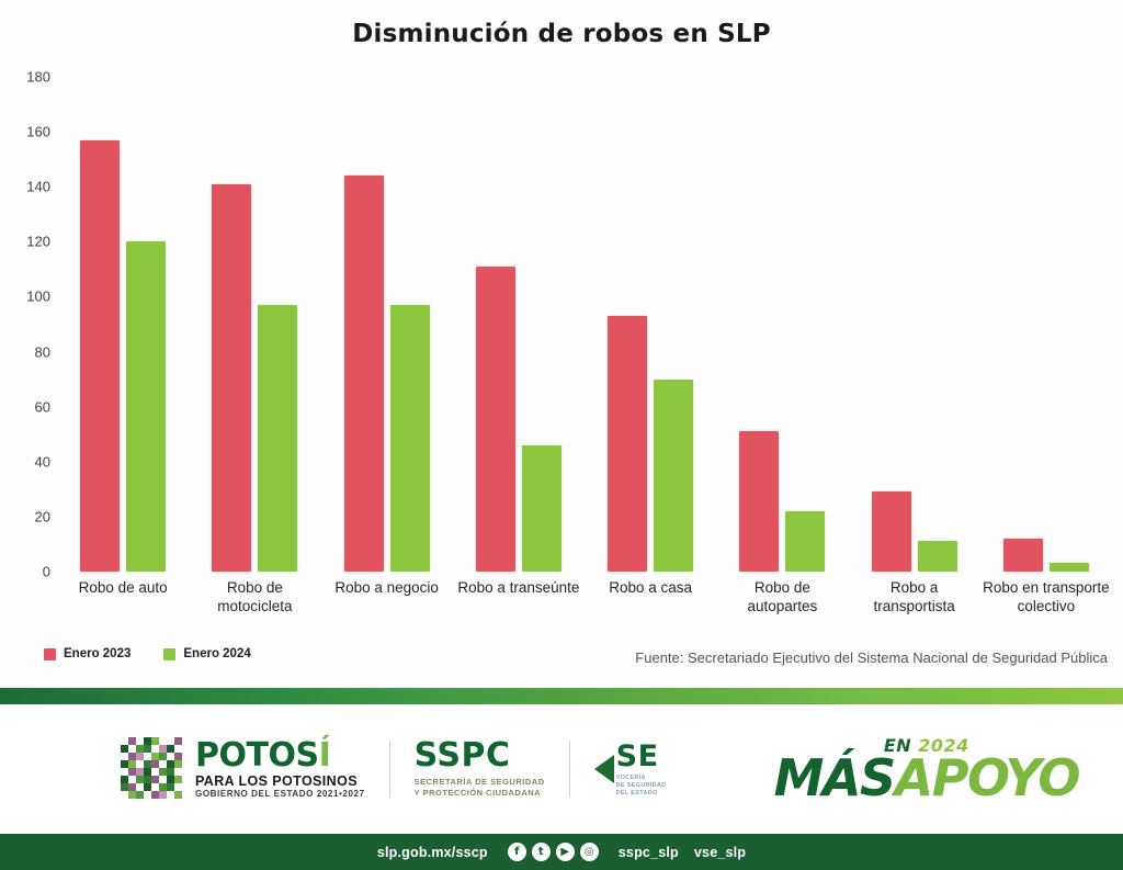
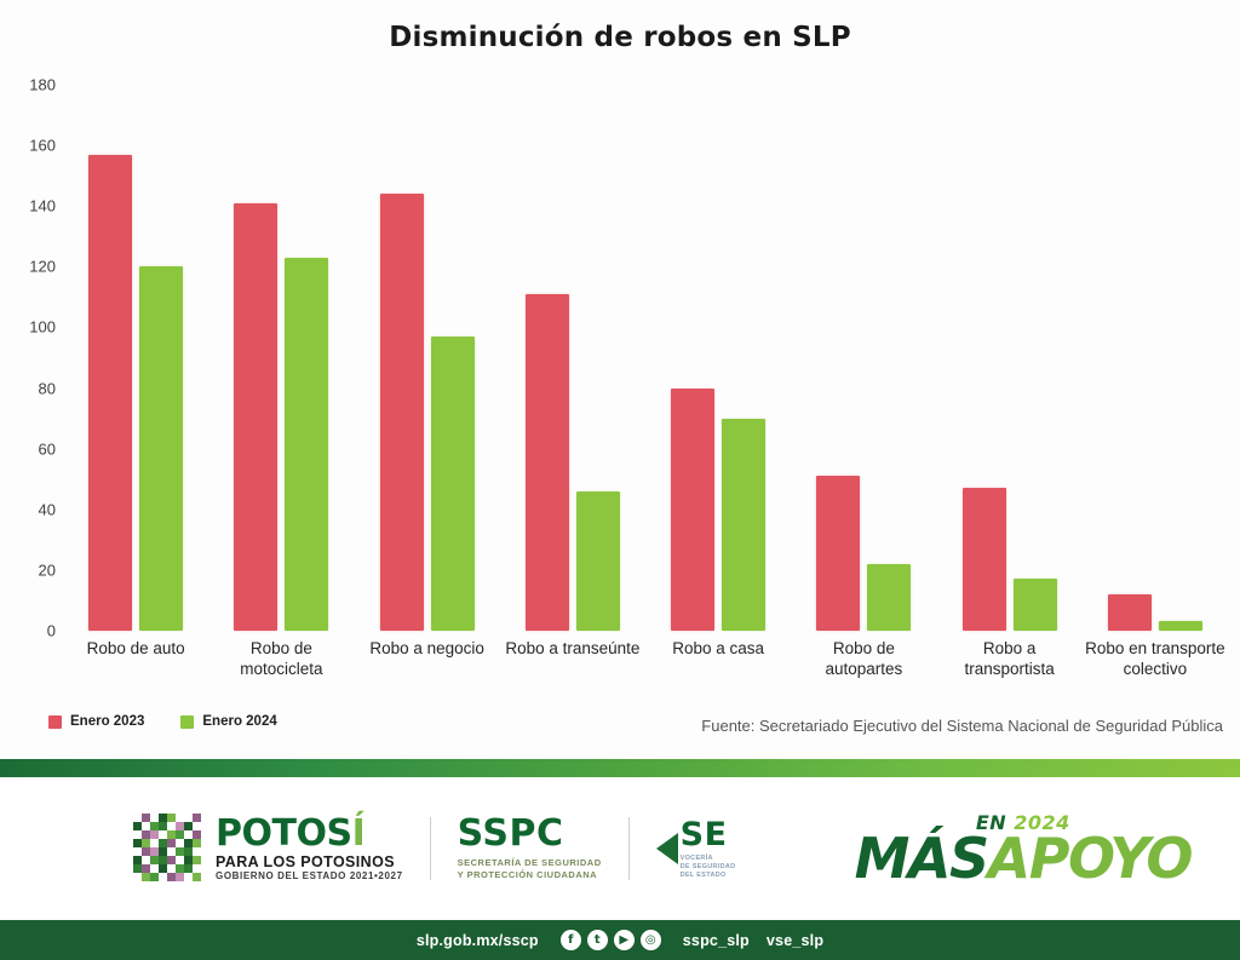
Enero 2024/Robo de motocicleta: 97 -> 123
Enero 2023/Robo a casa: 93 -> 80
Enero 2023/Robo a transportista: 29 -> 47
Enero 2024/Robo a transportista: 11 -> 17
